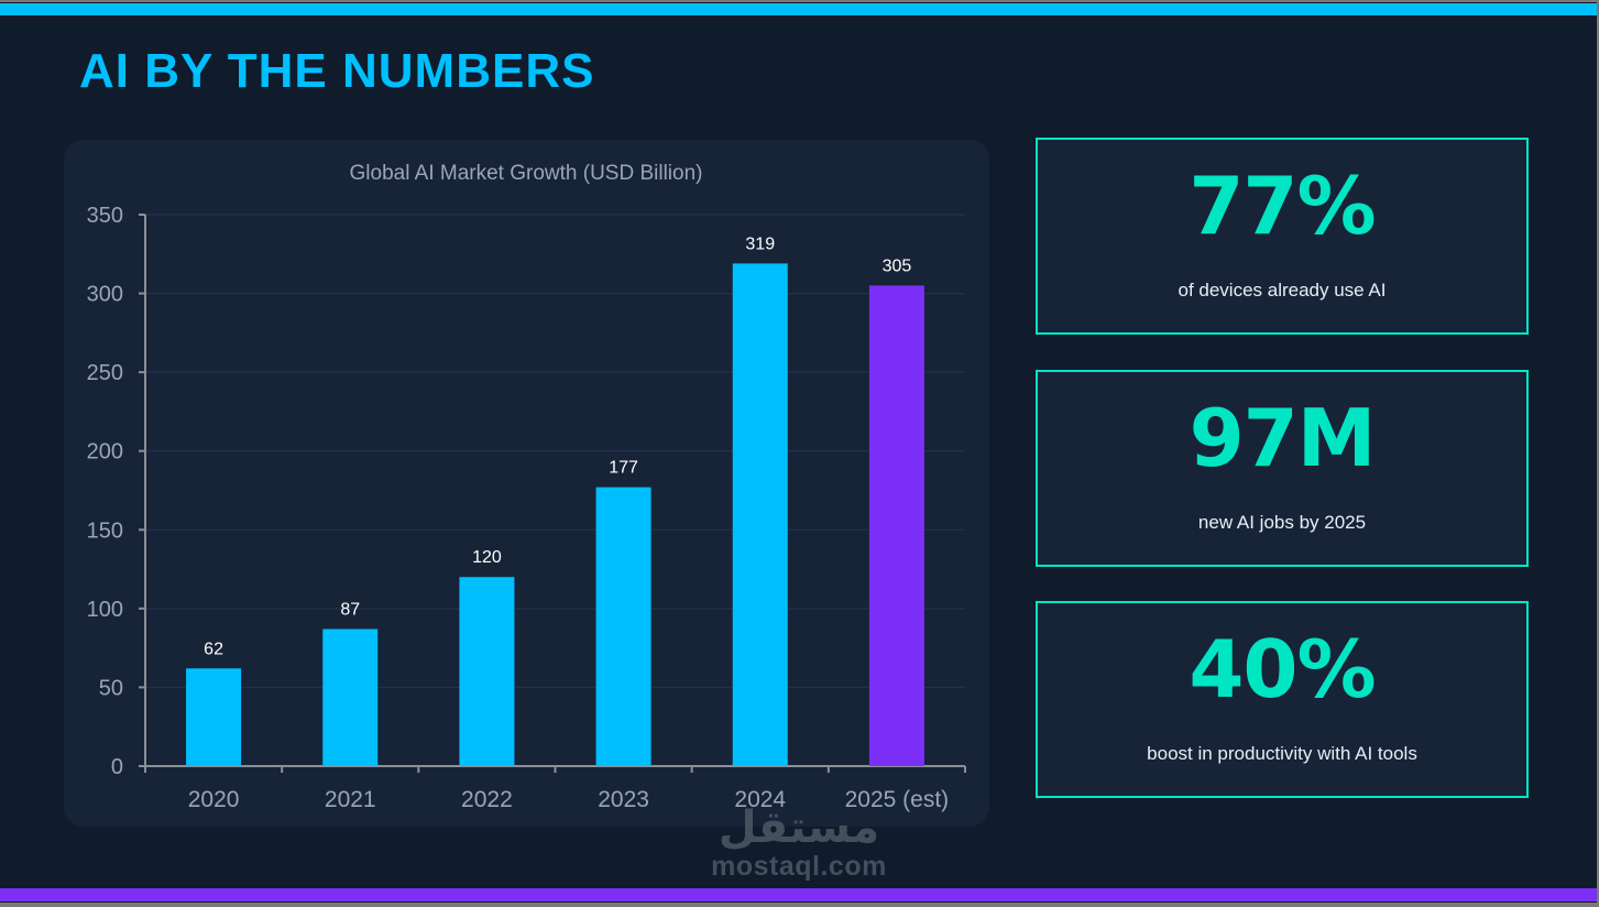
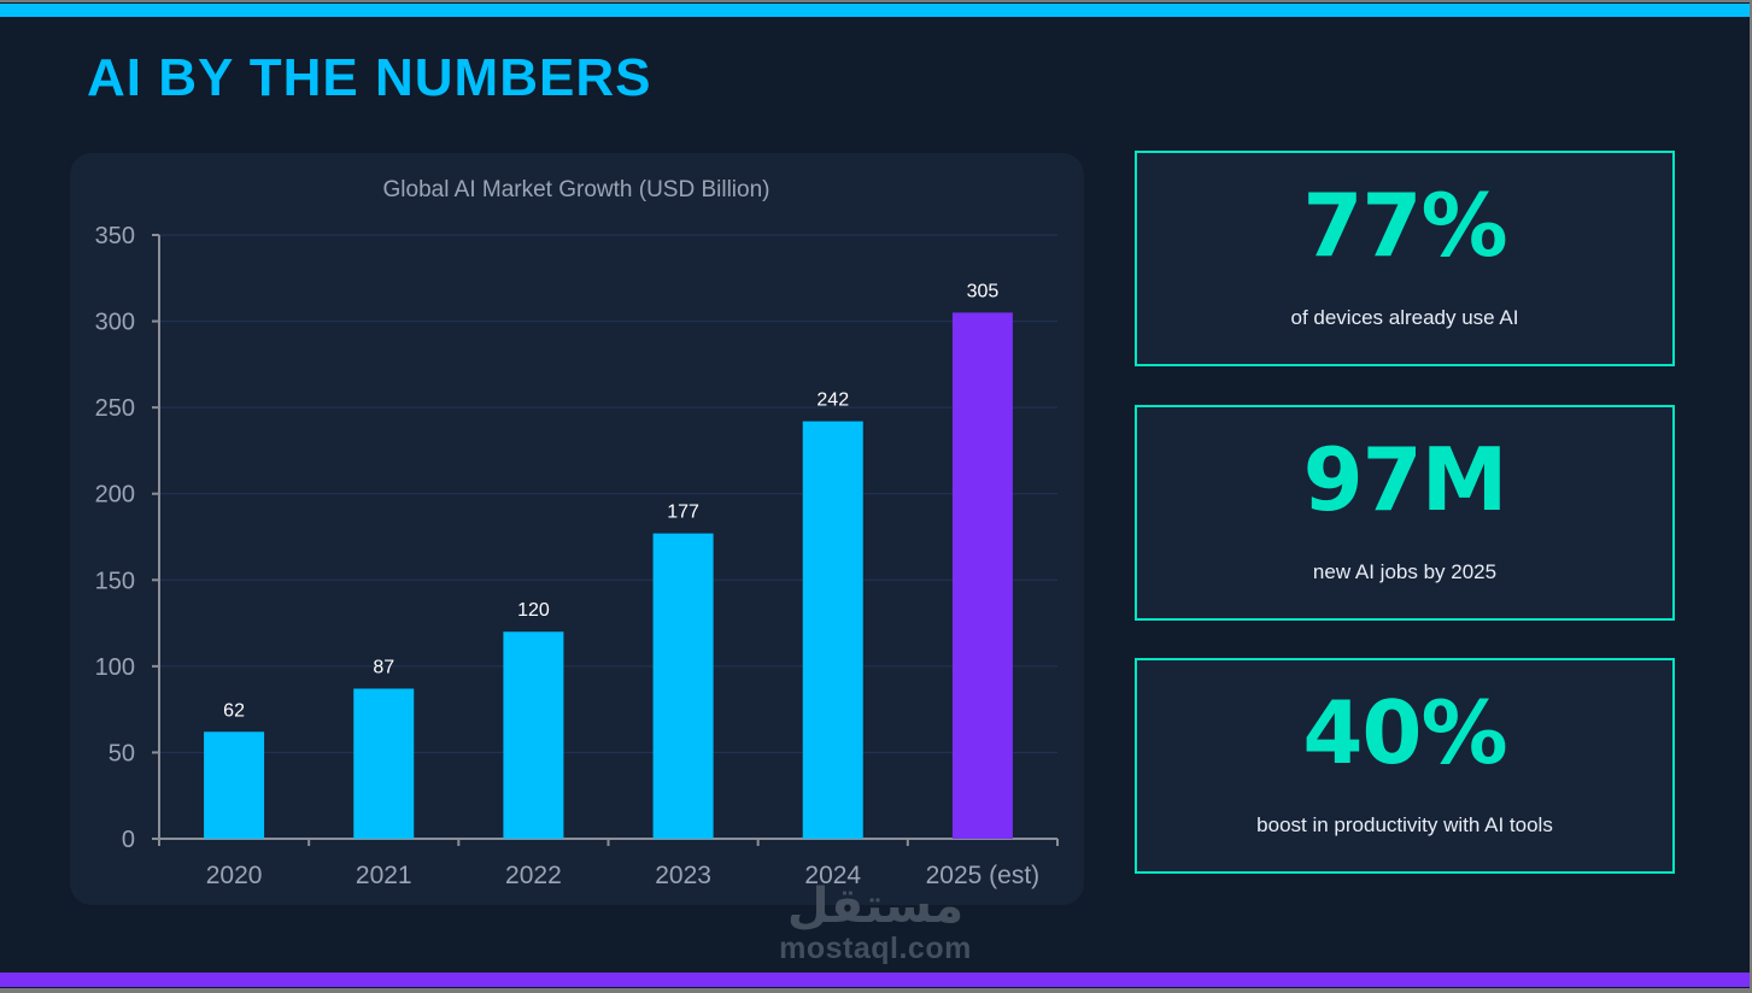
2024: 319 -> 242
